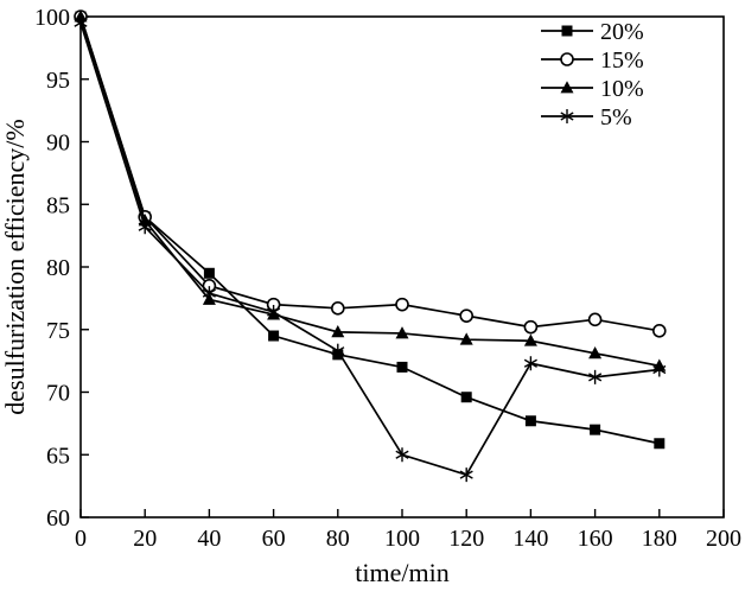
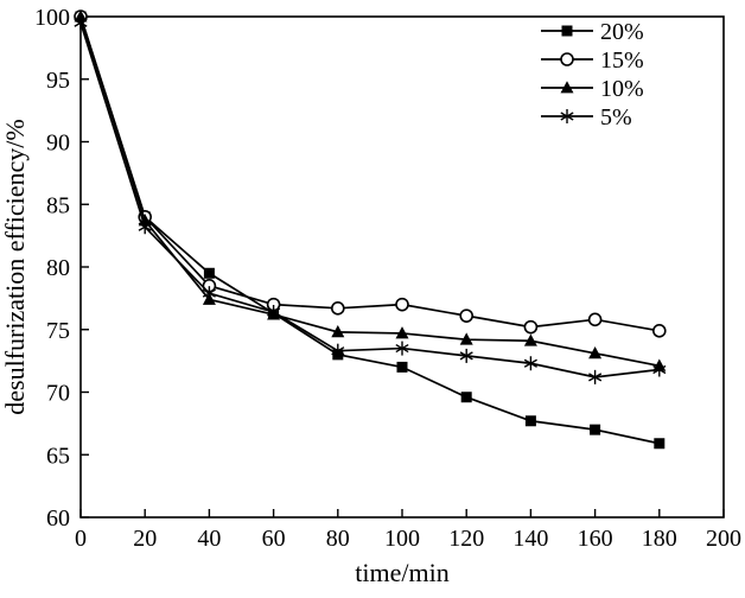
20%/60: 74.5 -> 76.3
5%/100: 65.0 -> 73.5
5%/120: 63.4 -> 72.9
